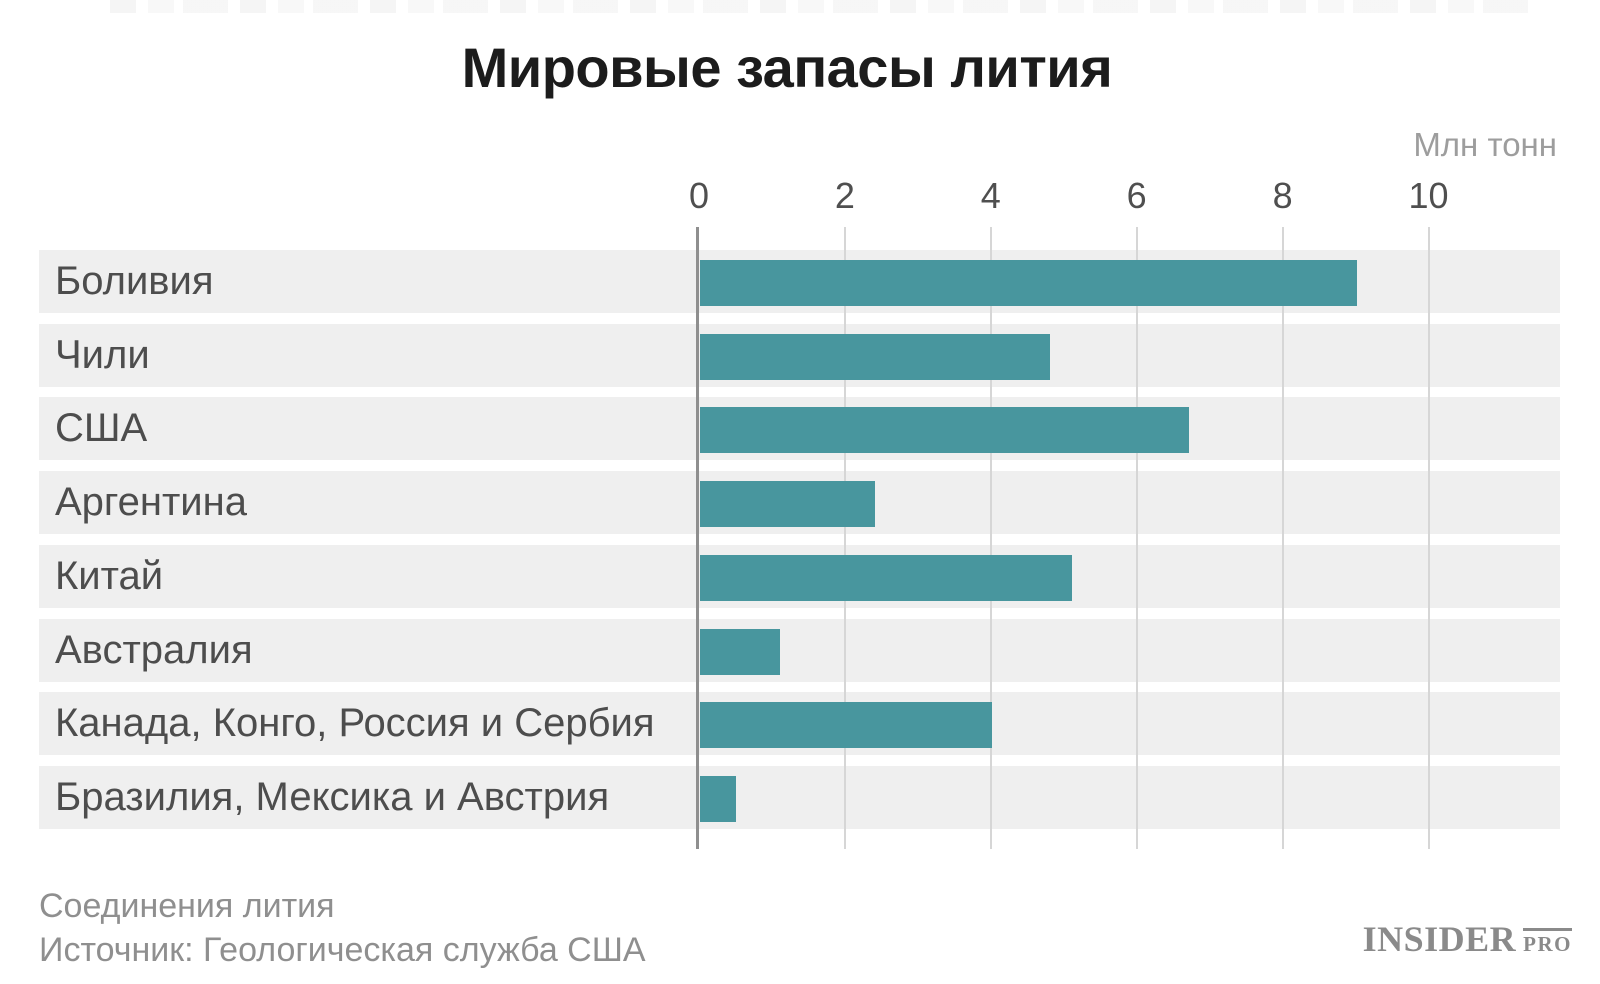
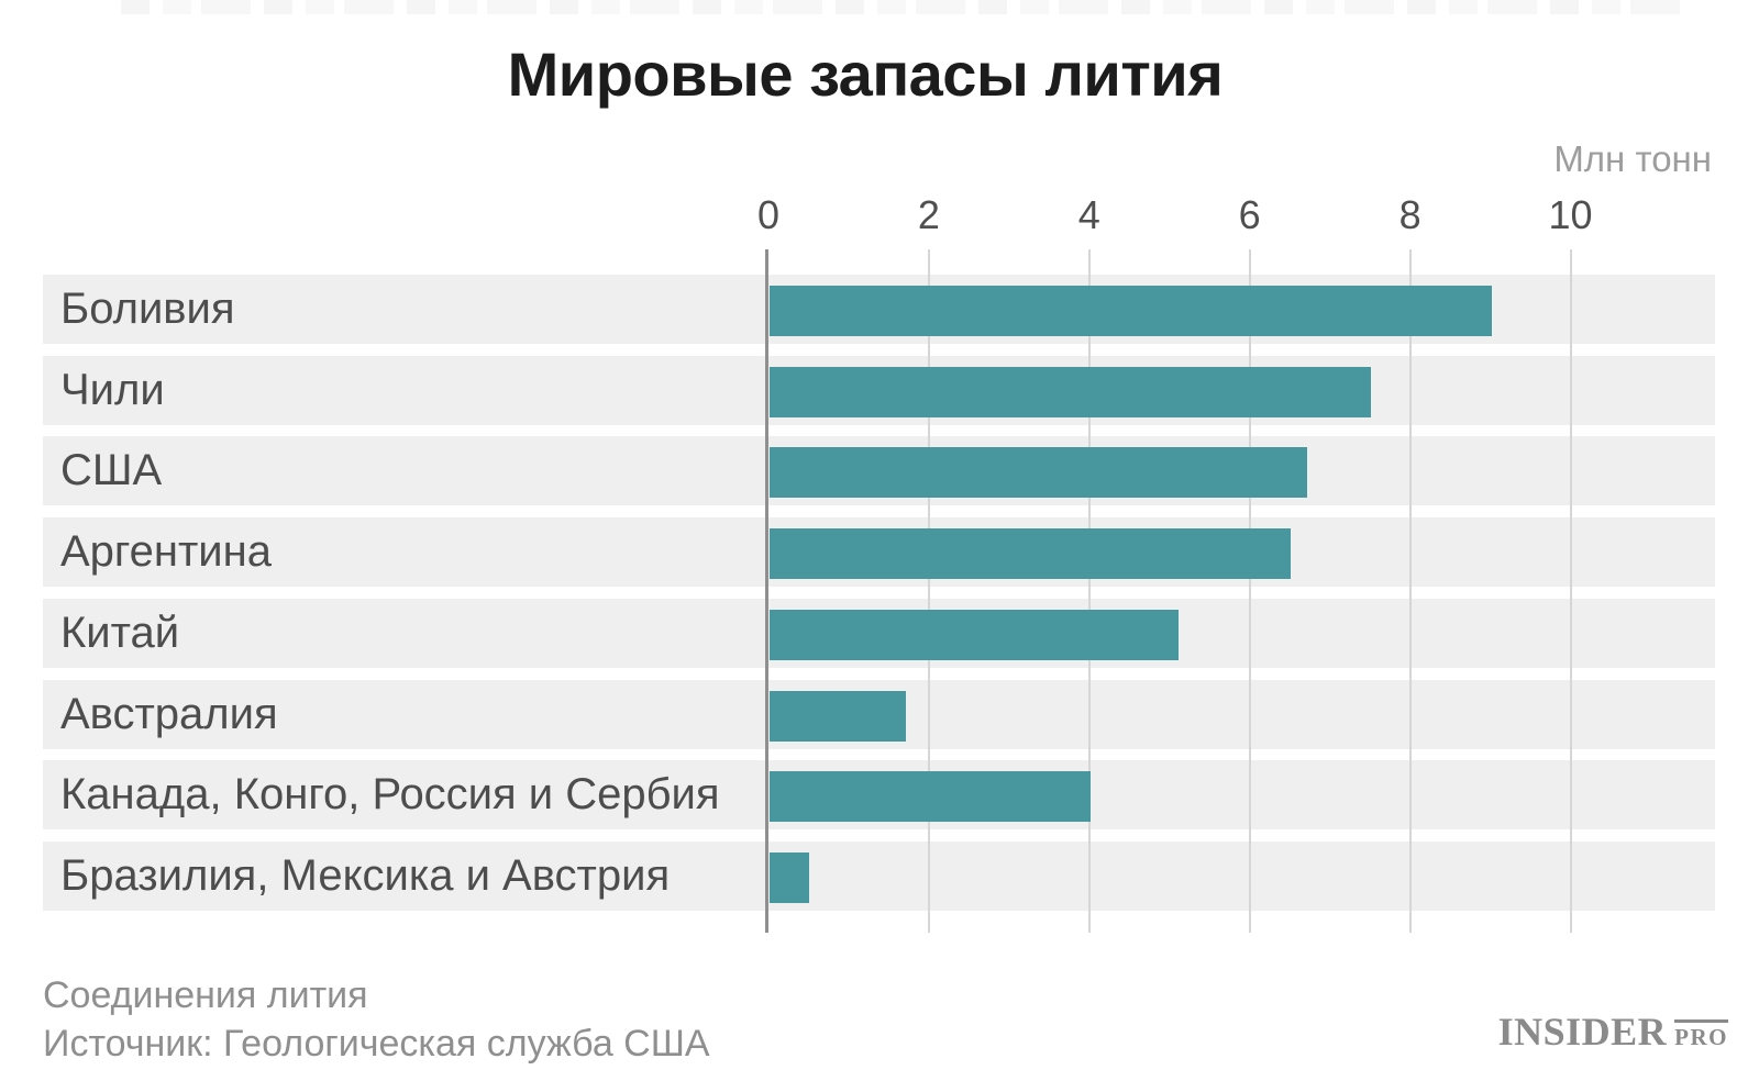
Чили: 4.8 -> 7.5
Аргентина: 2.4 -> 6.5
Австралия: 1.1 -> 1.7
